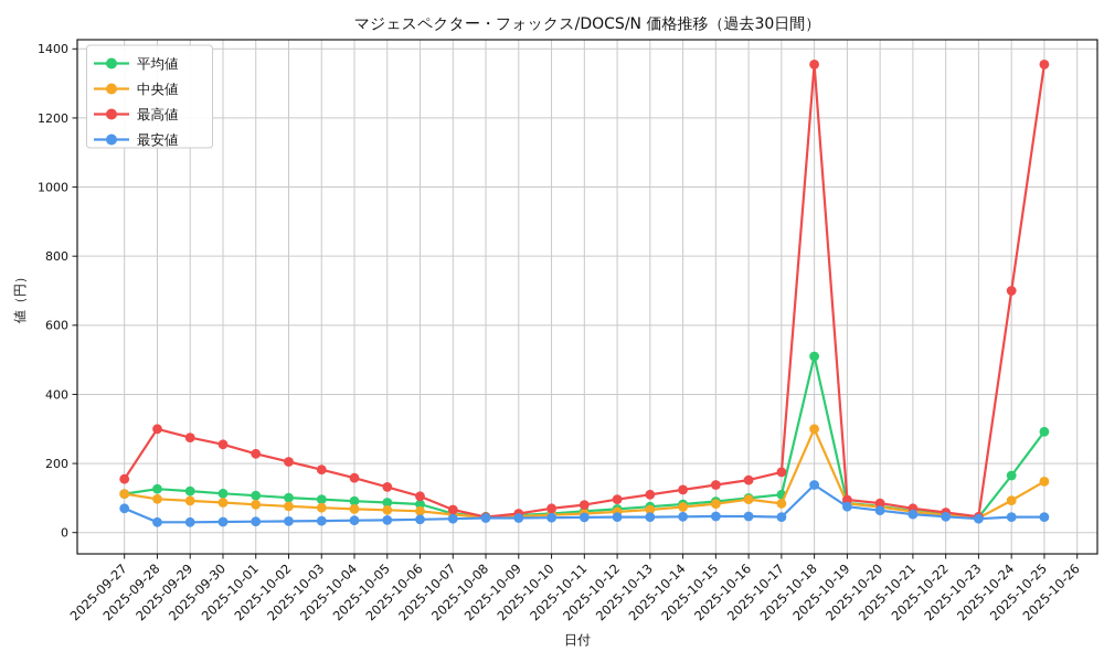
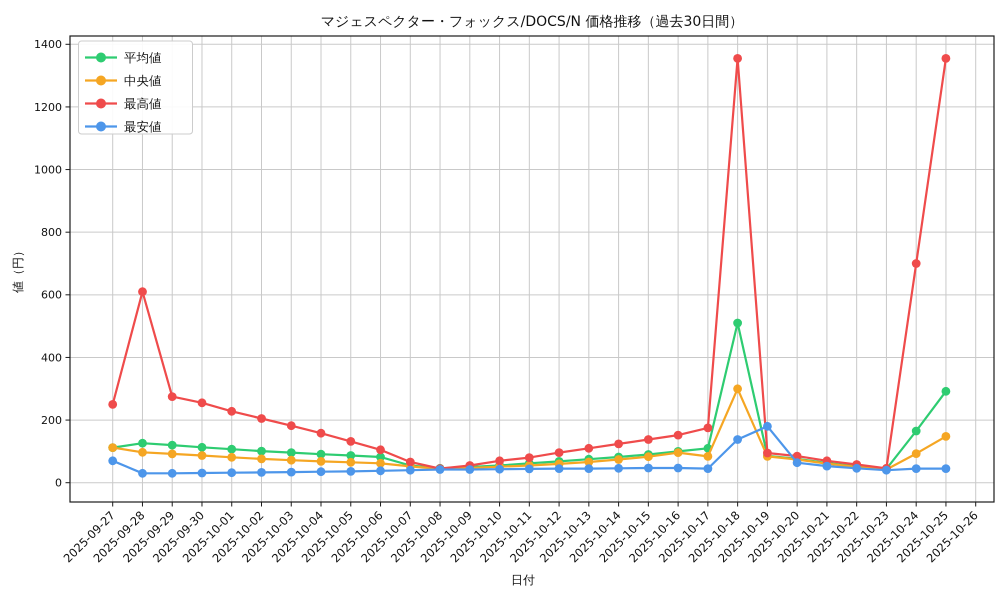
最高値/2025-09-27: 160 -> 250
最高値/2025-09-28: 300 -> 610
最安値/2025-10-19: 80 -> 180
